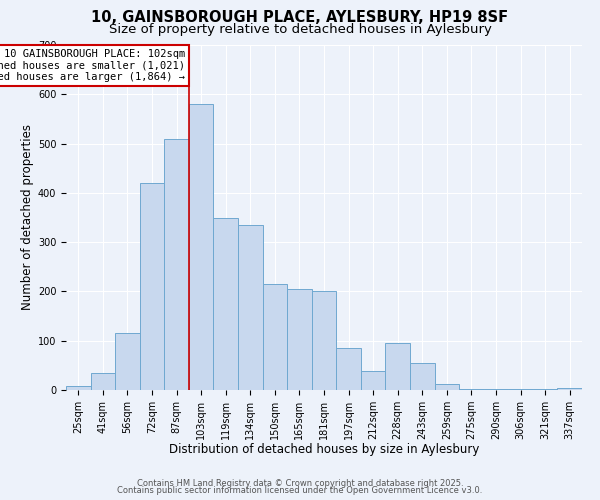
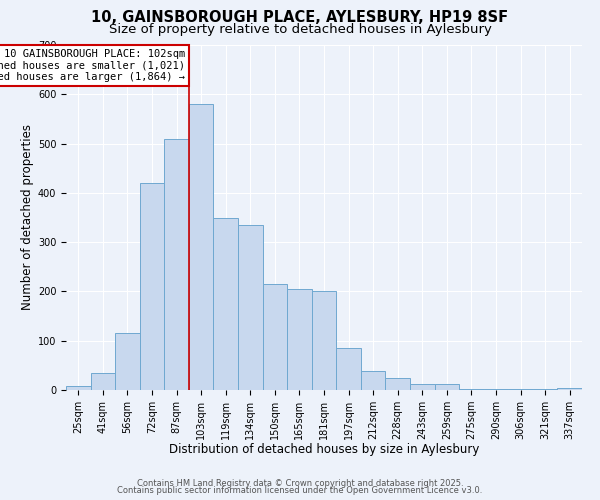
228sqm: 95 -> 25
243sqm: 55 -> 13
